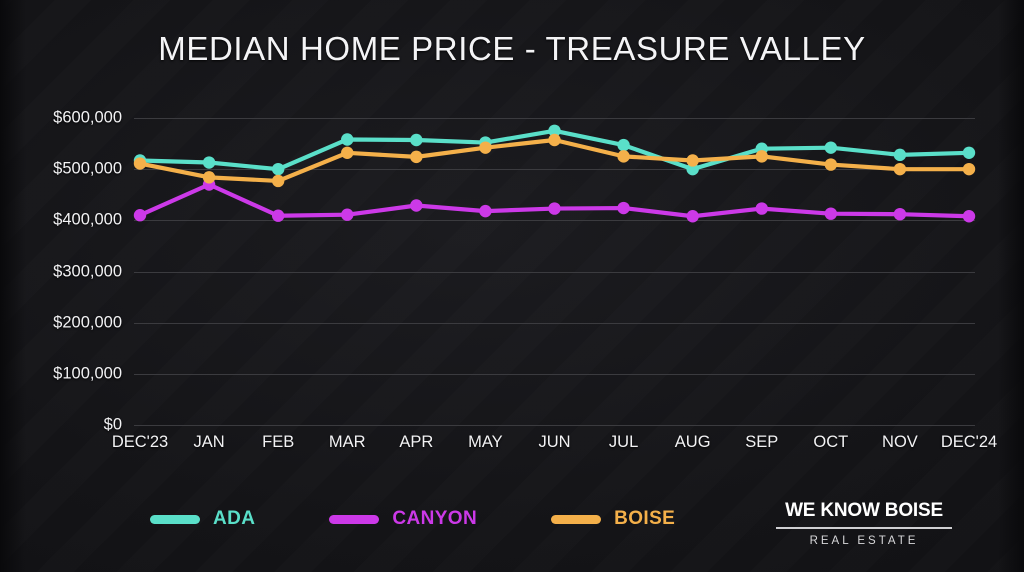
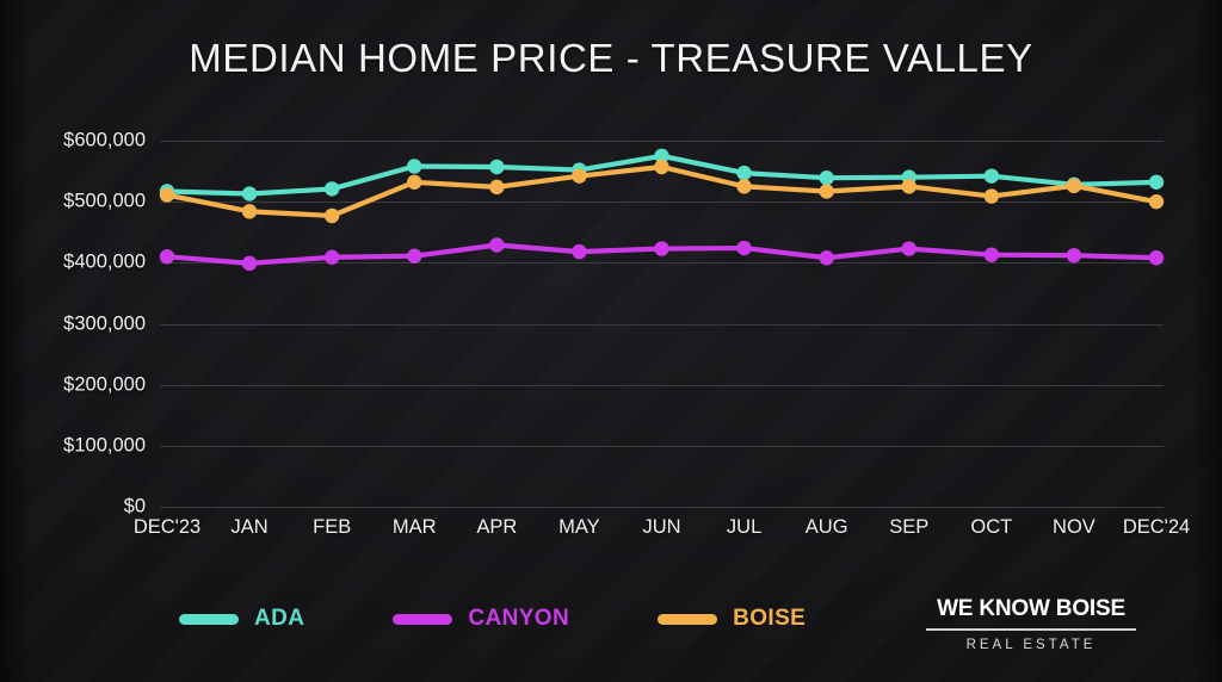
CANYON/JAN: $470000 -> $400000
ADA/FEB: $500000 -> $520000
ADA/AUG: $500000 -> $540000
BOISE/NOV: $500000 -> $530000
